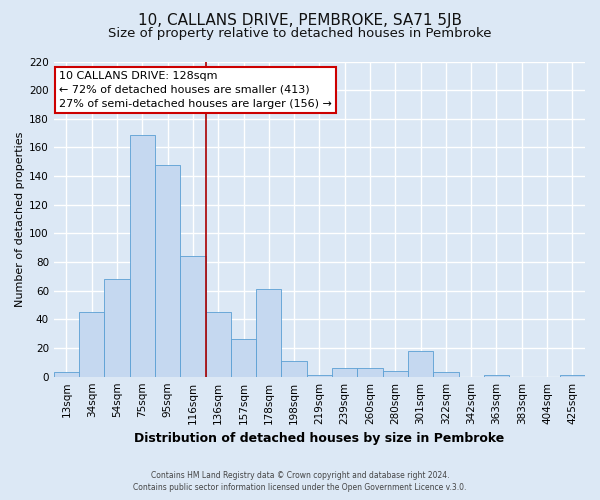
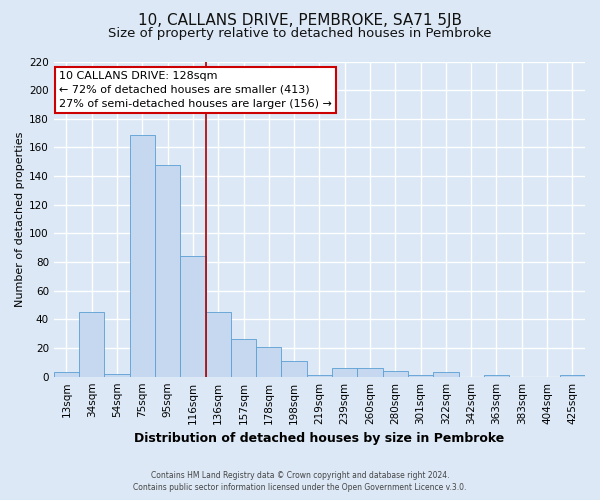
54sqm: 68 -> 2
178sqm: 61 -> 21
301sqm: 18 -> 1
